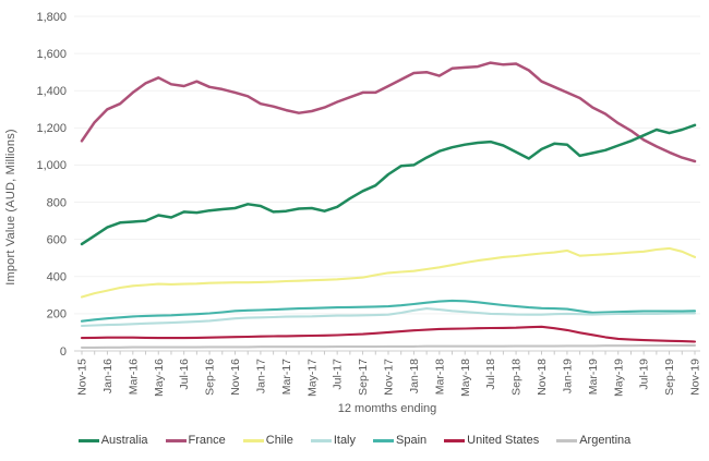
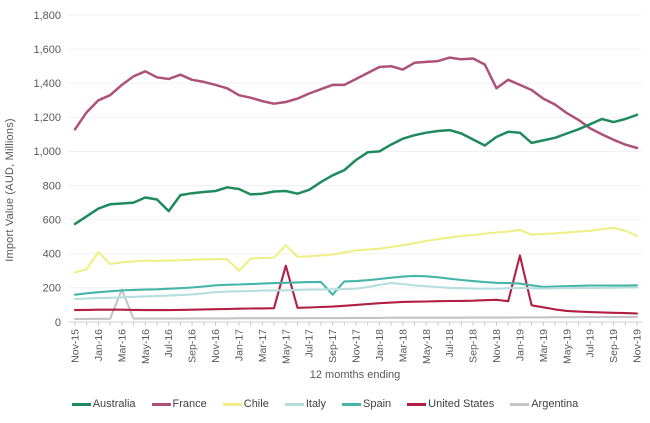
Chile/Jan-16: 320 -> 410
Argentina/Mar-16: 20 -> 190
Australia/Jul-16: 750 -> 650
Chile/Jan-17: 370 -> 300
Chile/May-17: 380 -> 450
United States/May-17: 80 -> 330
Spain/Sep-17: 240 -> 160
France/Nov-18: 1450 -> 1370
United States/Jan-19: 110 -> 390
